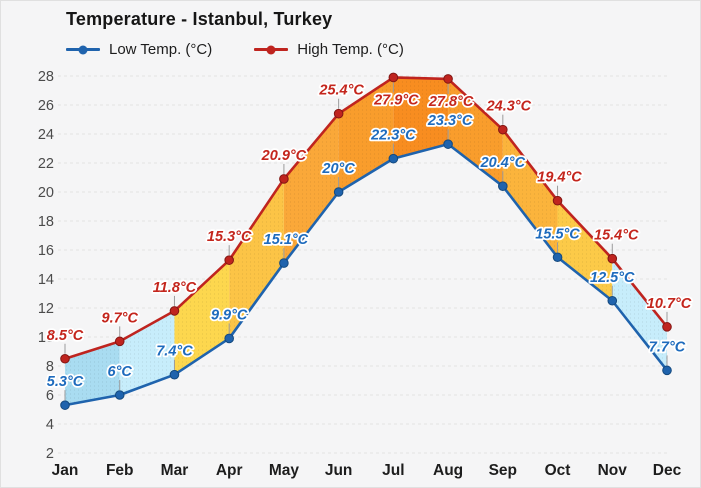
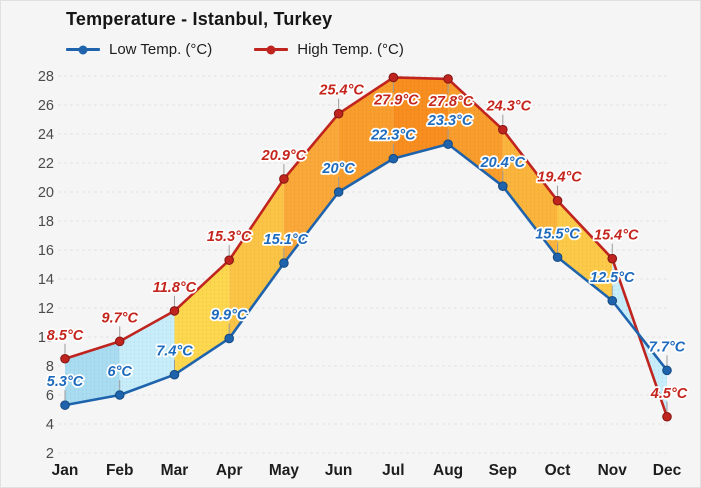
High Temp. (°C)/Dec: 10.7°C -> 4.5°C
